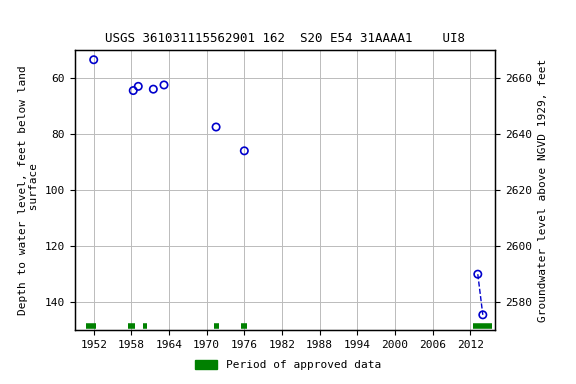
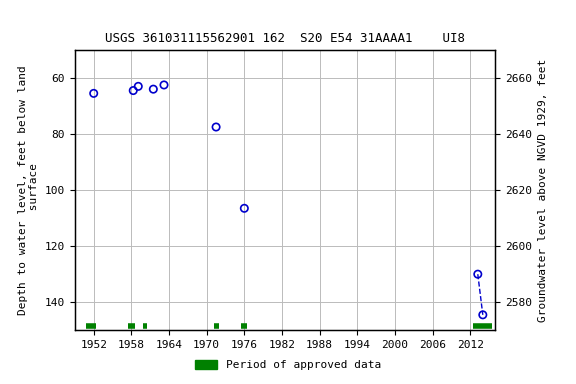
1952: 53.5 -> 65.5
1976: 86.0 -> 106.5
